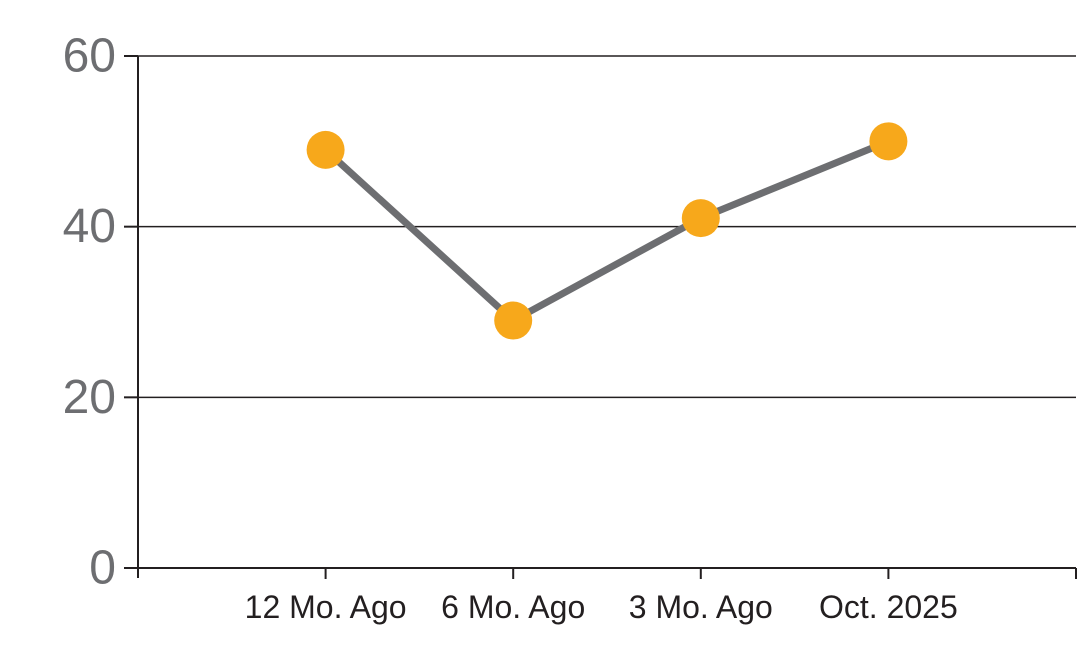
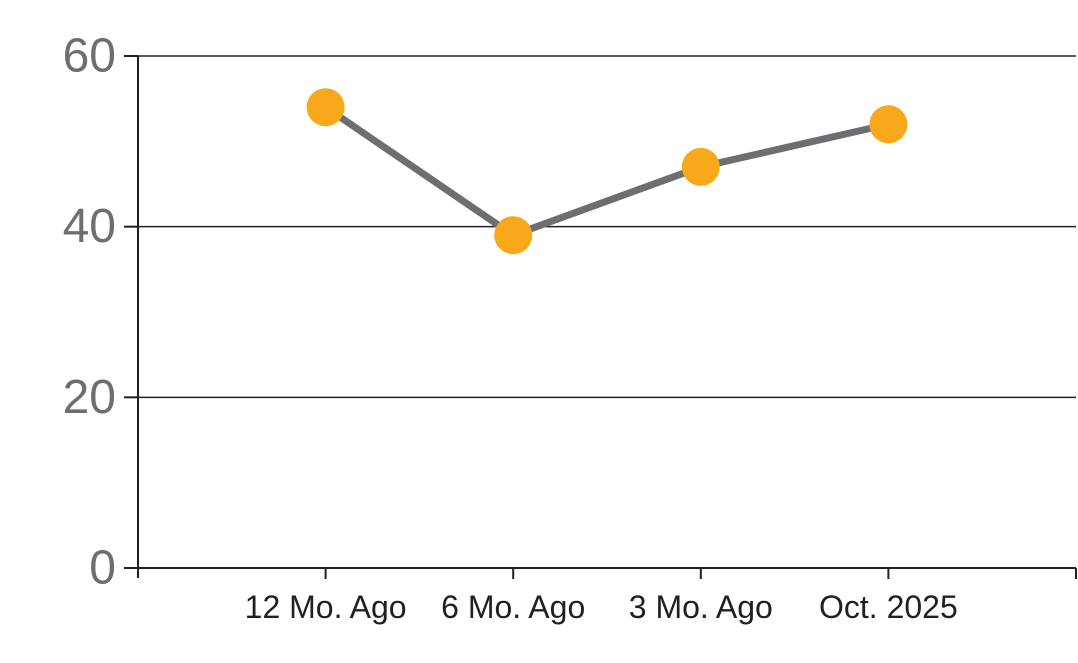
12 Mo. Ago: 49 -> 54
6 Mo. Ago: 29 -> 39
3 Mo. Ago: 41 -> 47
Oct. 2025: 50 -> 52
